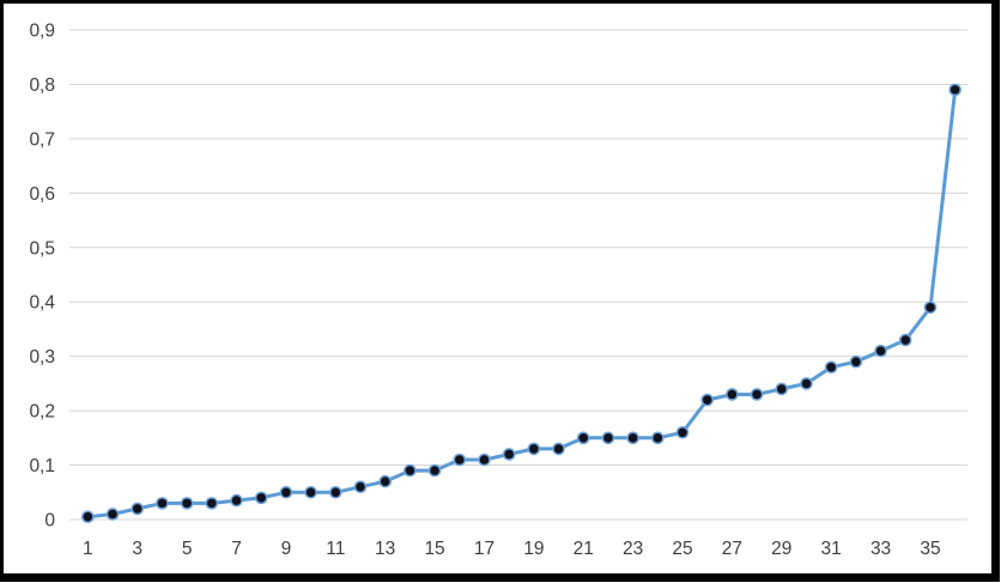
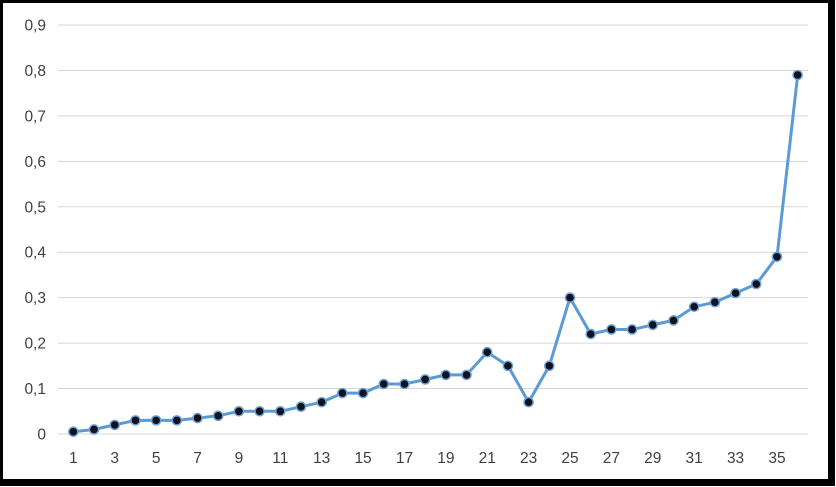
21: 0,15 -> 0,18
23: 0,15 -> 0,07
25: 0,16 -> 0,30
